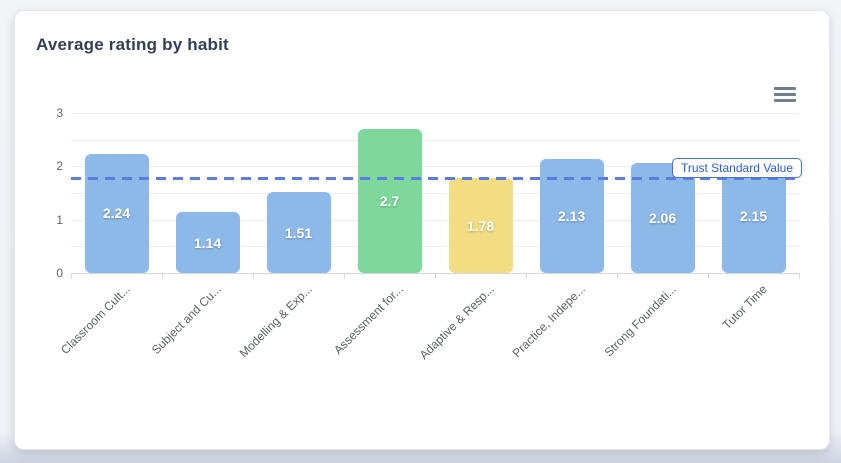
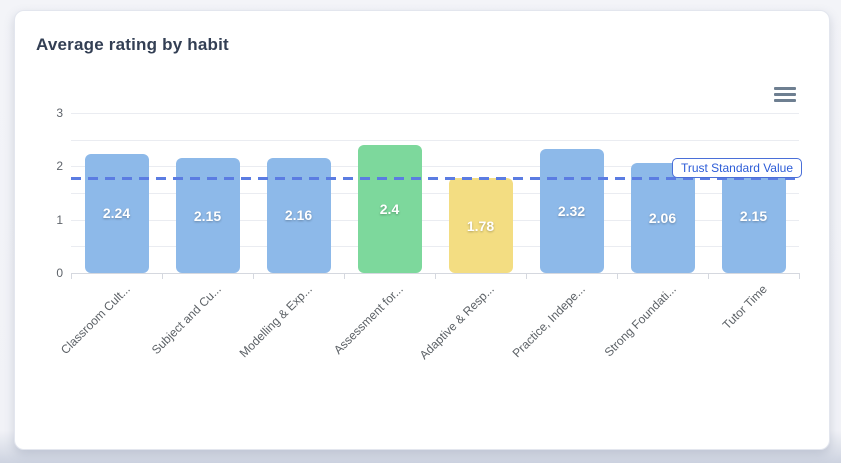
Subject and Cu...: 1.14 -> 2.15
Modelling & Exp...: 1.51 -> 2.16
Assessment for...: 2.7 -> 2.4
Practice, Indepe...: 2.13 -> 2.32
